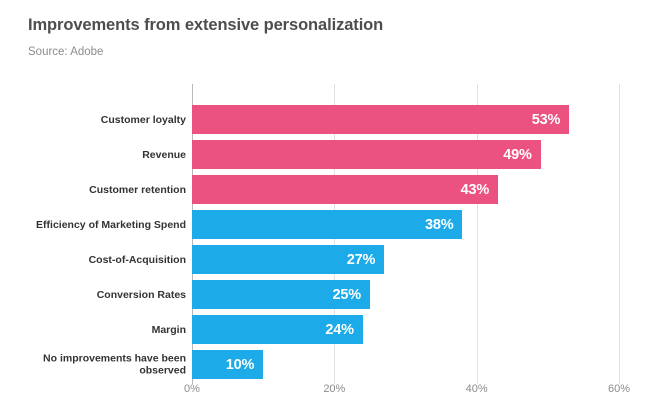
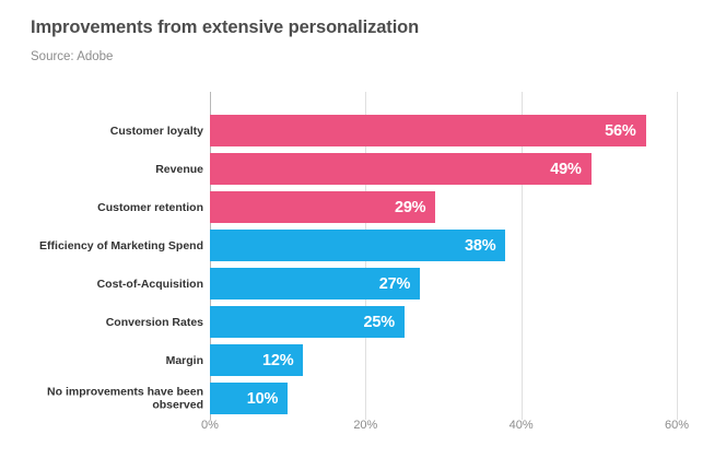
Customer loyalty: 53% -> 56%
Customer retention: 43% -> 29%
Margin: 24% -> 12%
